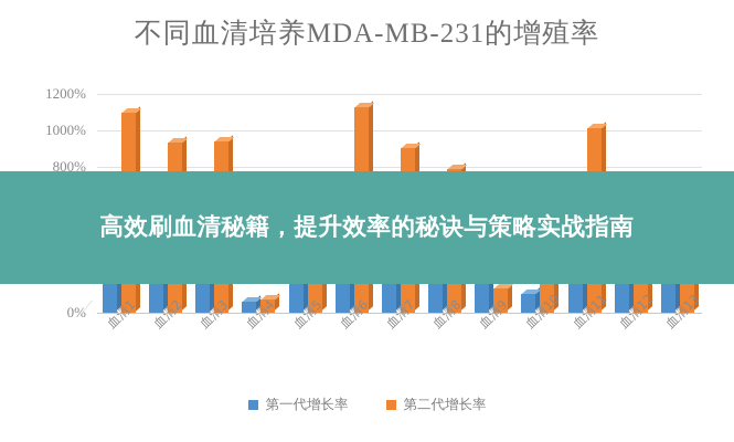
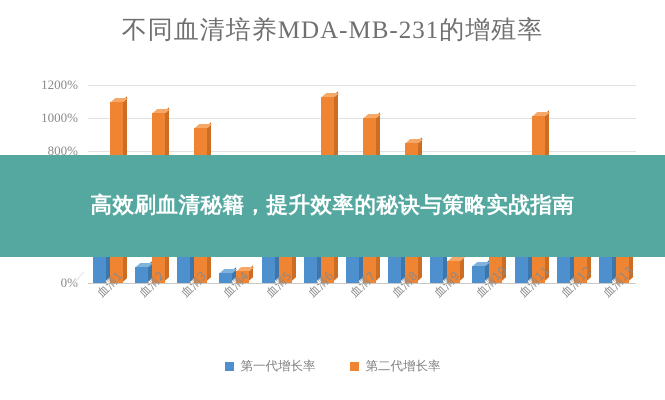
第一代增长率/血清2: 160% -> 100%
第二代增长率/血清2: 940% -> 1030%
第二代增长率/血清7: 900% -> 1000%
第二代增长率/血清8: 790% -> 850%
